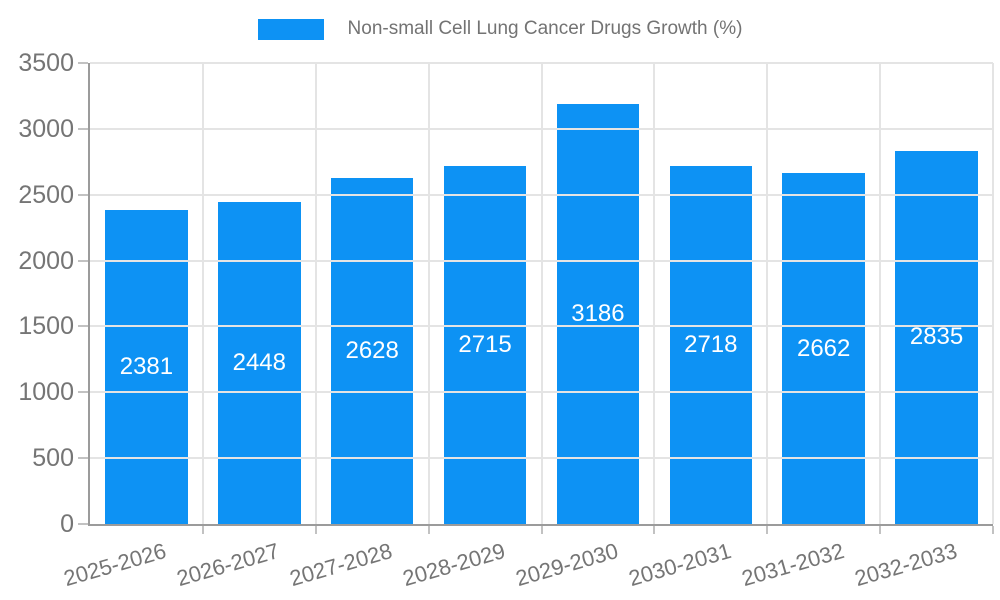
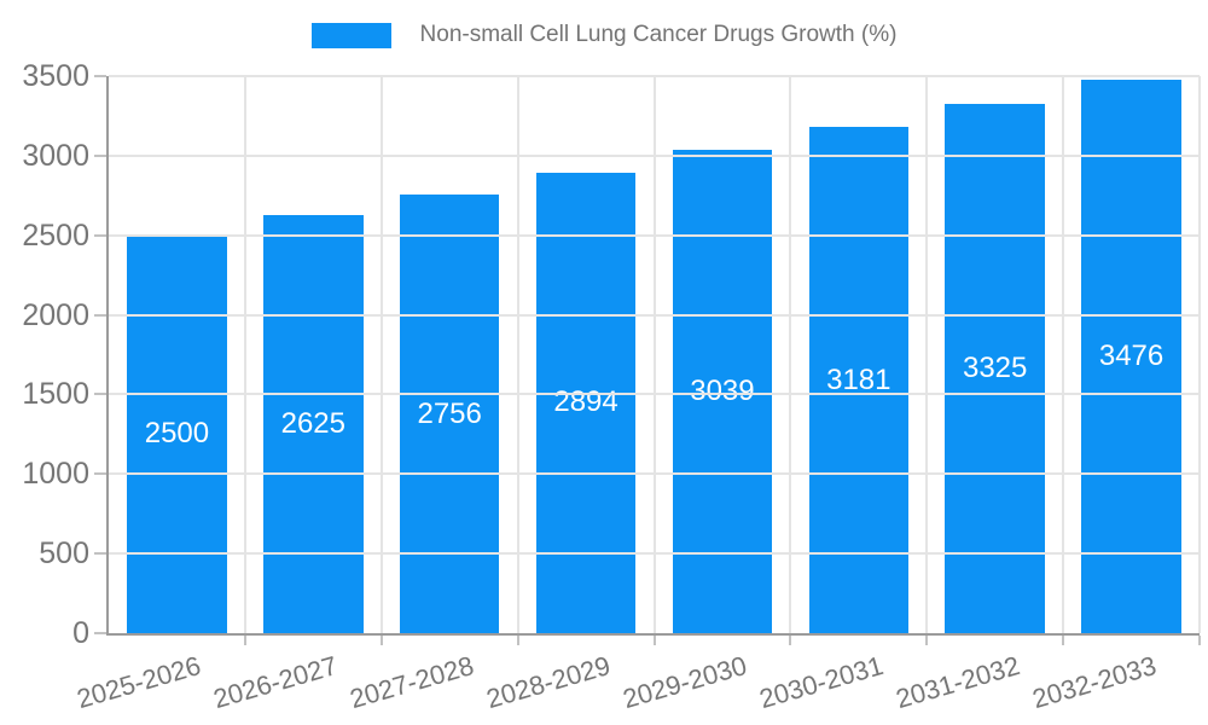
2025-2026: 2381 -> 2500
2026-2027: 2448 -> 2625
2027-2028: 2628 -> 2756
2028-2029: 2715 -> 2894
2029-2030: 3186 -> 3039
2030-2031: 2718 -> 3181
2031-2032: 2662 -> 3325
2032-2033: 2835 -> 3476
